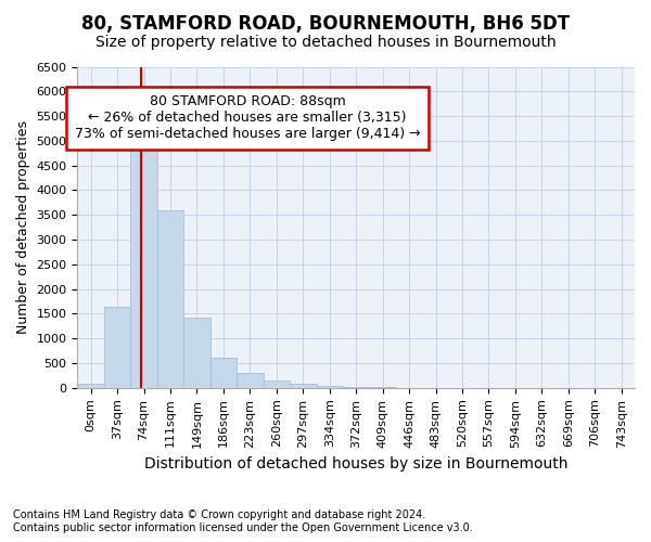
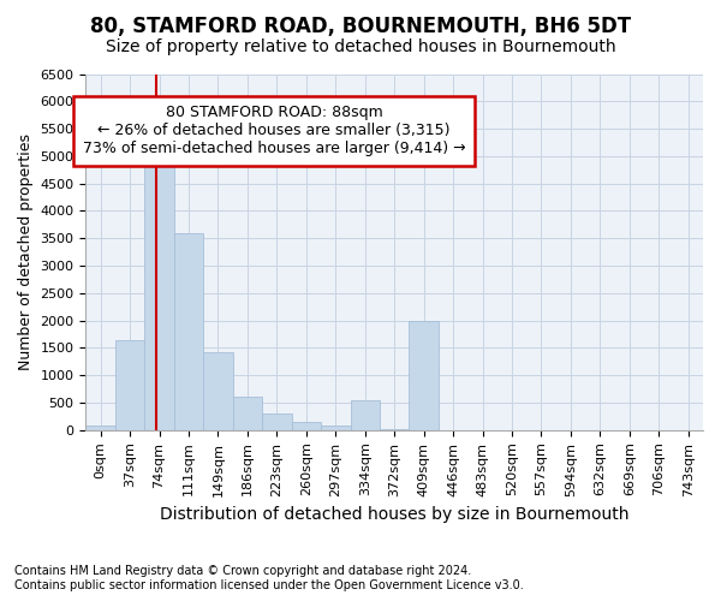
334sqm: 50 -> 550
409sqm: 10 -> 2000
